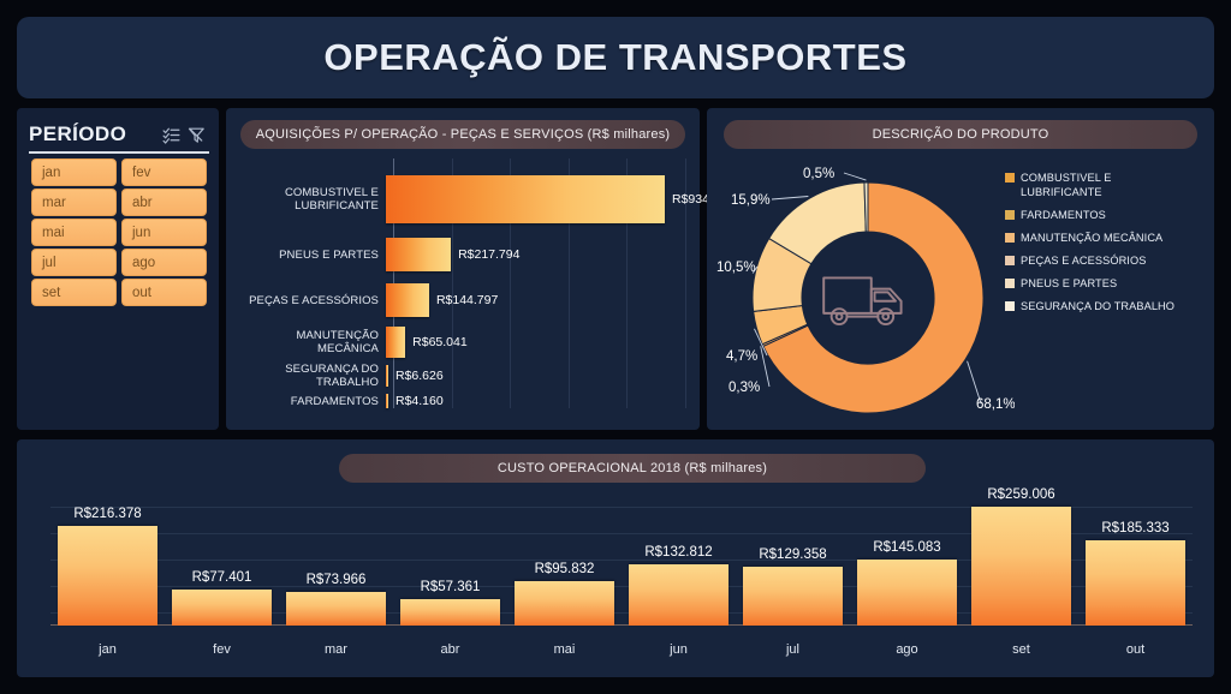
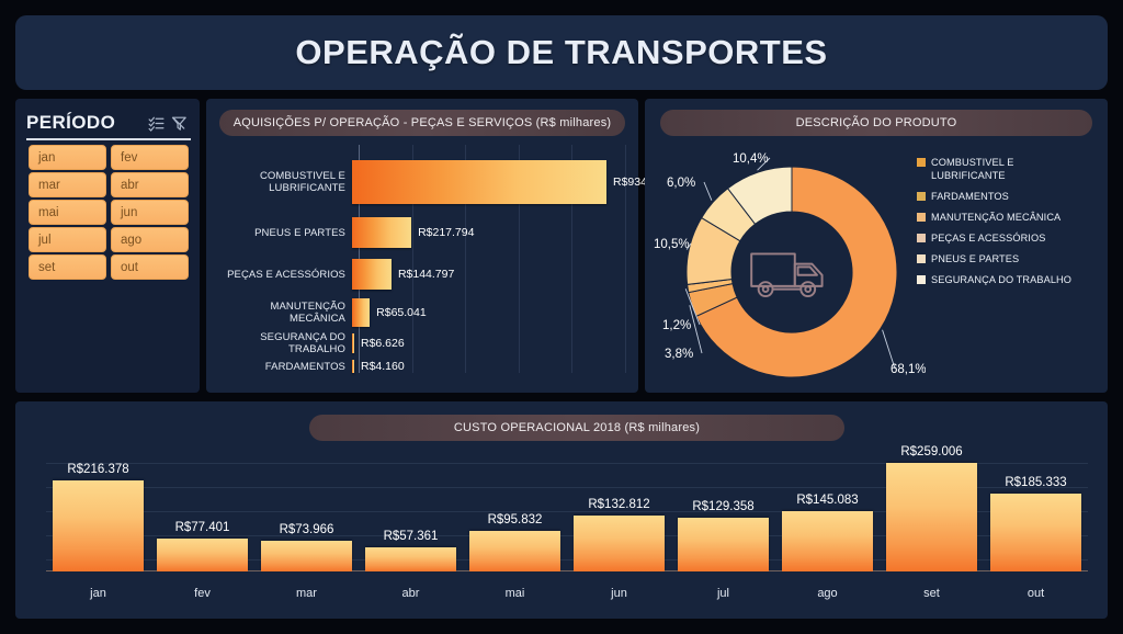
DESCRIÇÃO DO PRODUTO/FARDAMENTOS: 0,3% -> 3,8%
DESCRIÇÃO DO PRODUTO/MANUTENÇÃO MECÂNICA: 4,7% -> 1,2%
DESCRIÇÃO DO PRODUTO/PNEUS E PARTES: 15,9% -> 6,0%
DESCRIÇÃO DO PRODUTO/SEGURANÇA DO TRABALHO: 0,5% -> 10,4%
